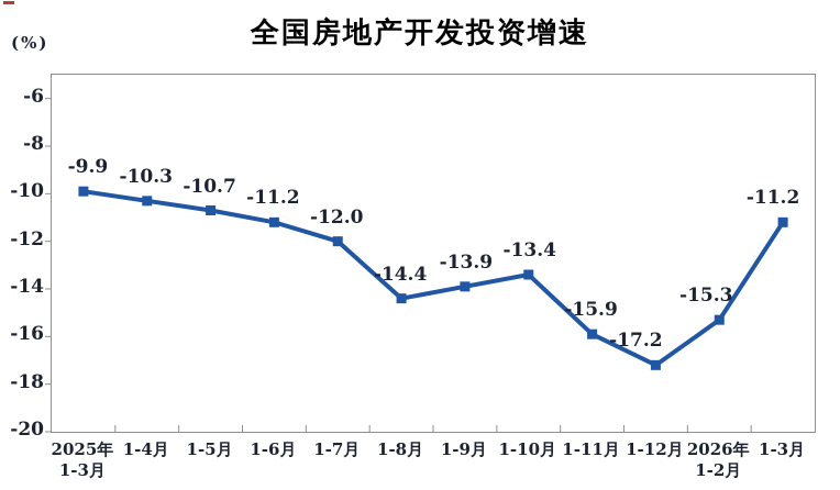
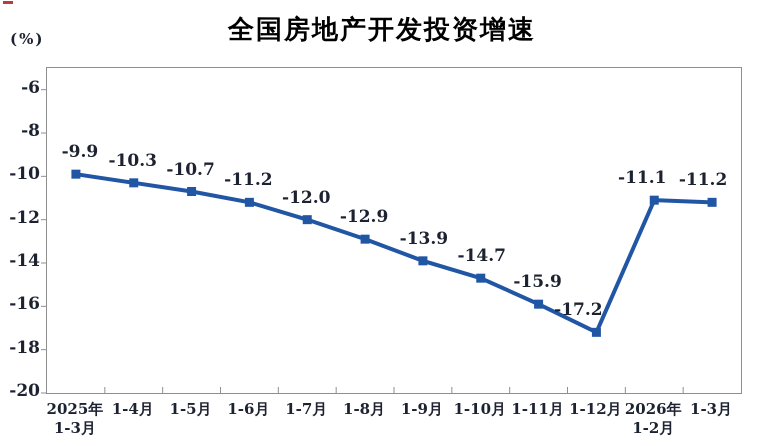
1-8月: -14.4 -> -12.9
1-10月: -13.4 -> -14.7
2026年 1-2月: -15.3 -> -11.1
